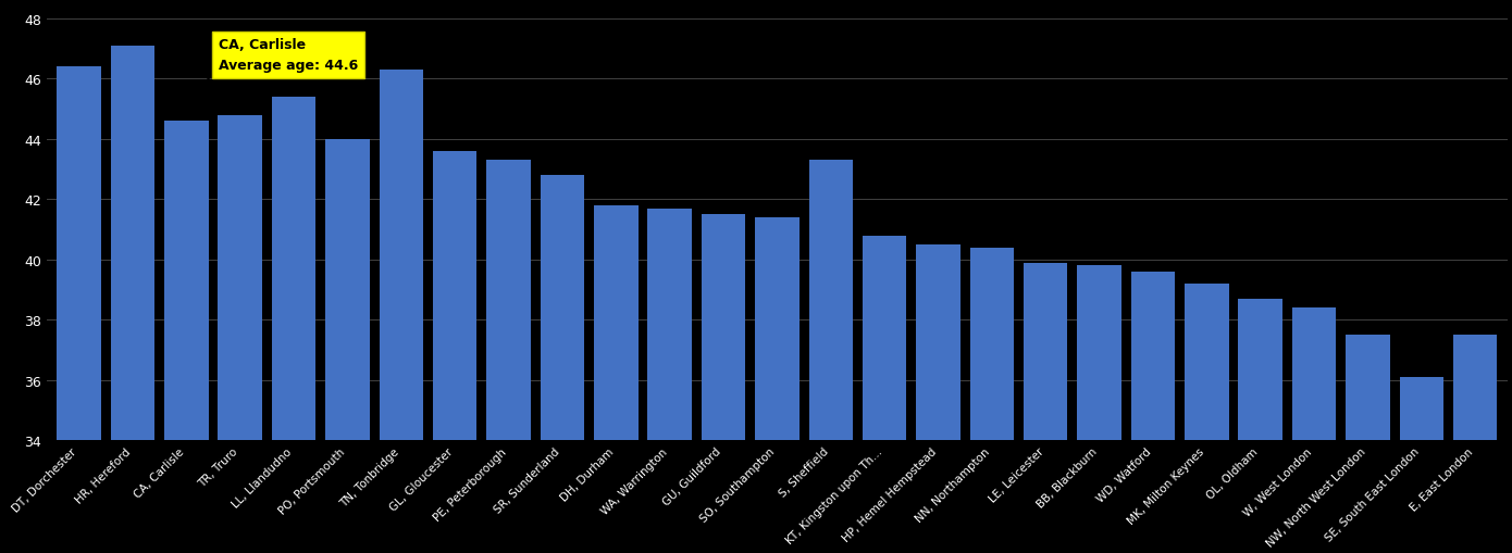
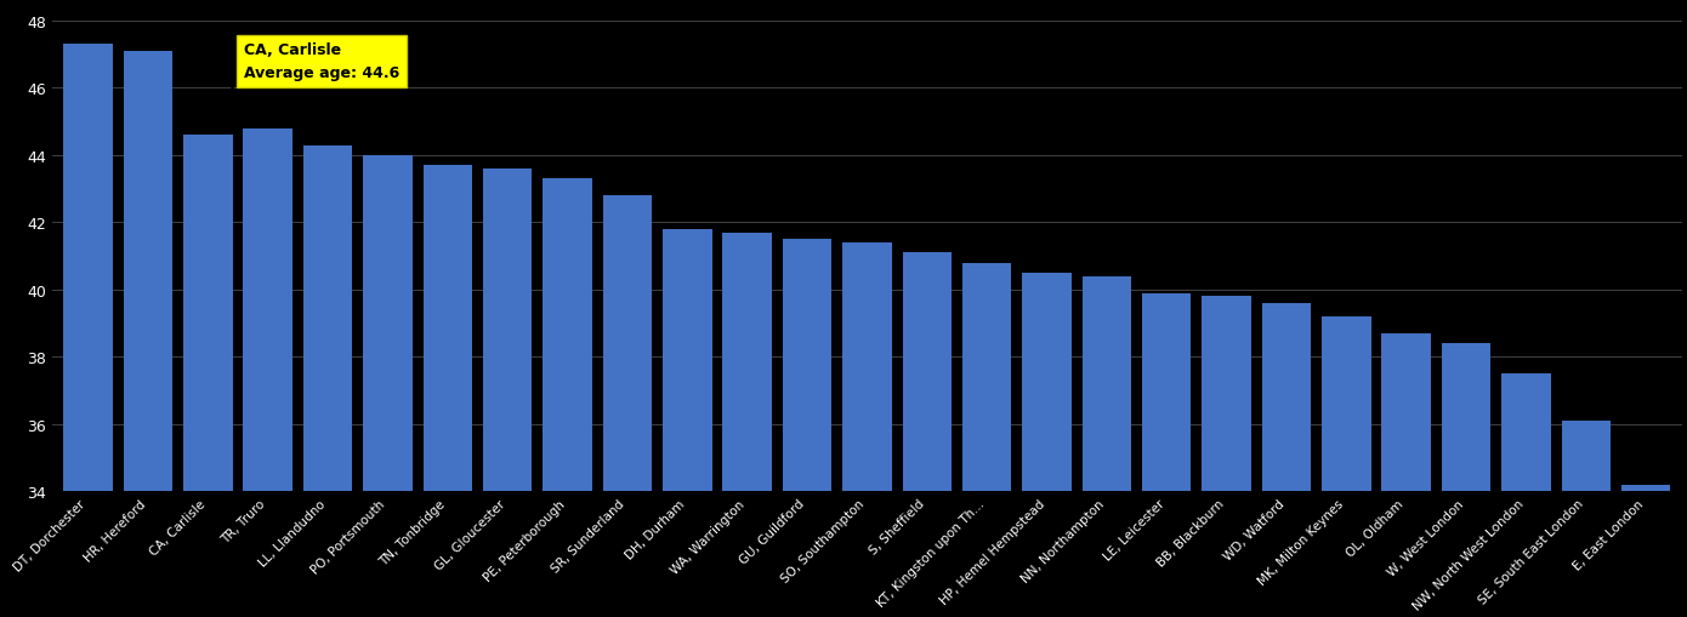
DT, Dorchester: 46.4 -> 47.3
LL, Llandudno: 45.4 -> 44.3
TN, Tonbridge: 46.3 -> 43.7
S, Sheffield: 43.3 -> 41.1
E, East London: 37.5 -> 34.2
